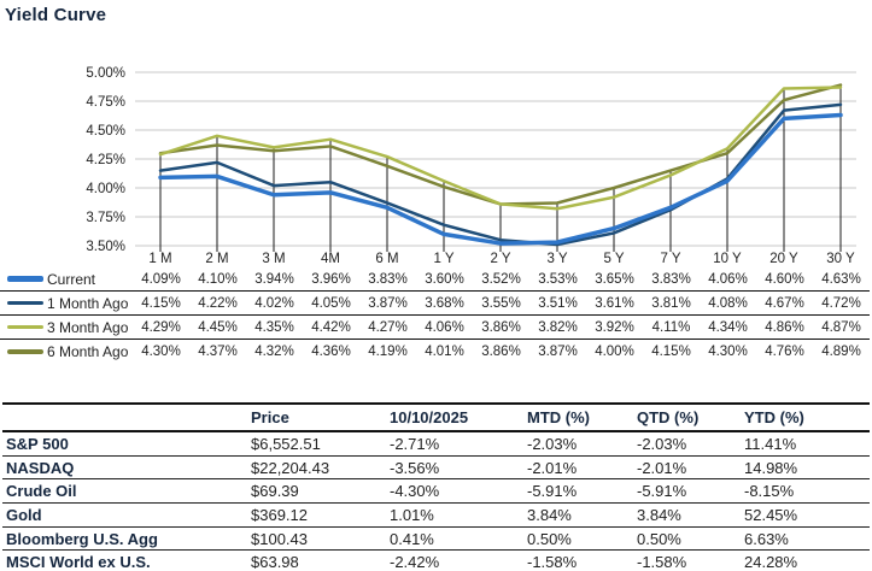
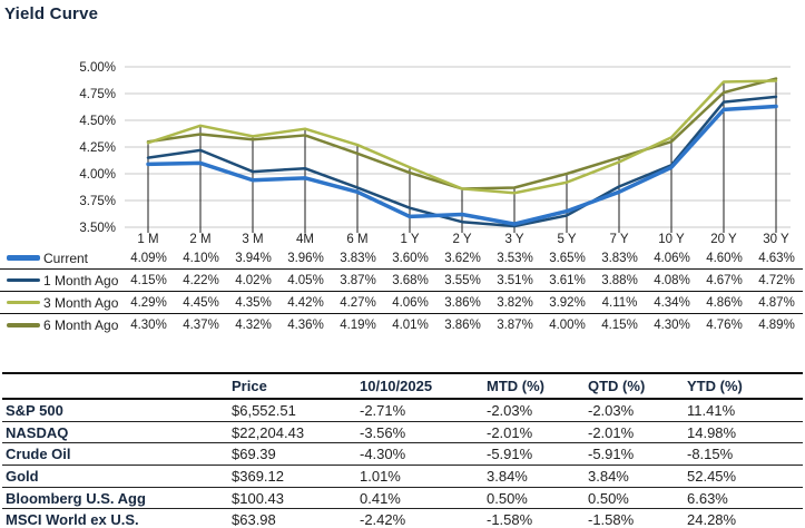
Current/2 Y: 3.52% -> 3.62%
1 Month Ago/7 Y: 3.81% -> 3.88%
